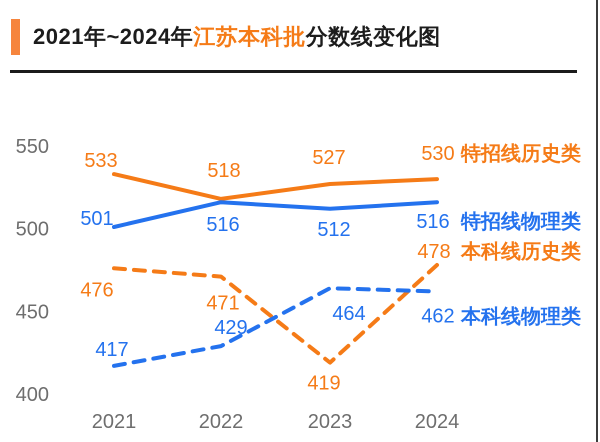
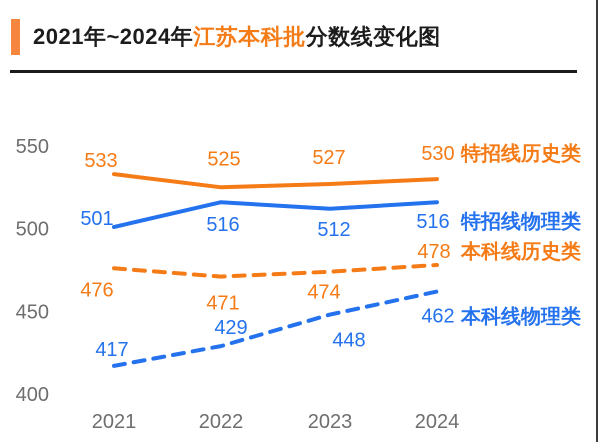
特招线历史类/2022: 518 -> 525
本科线历史类/2023: 419 -> 474
本科线物理类/2023: 464 -> 448
